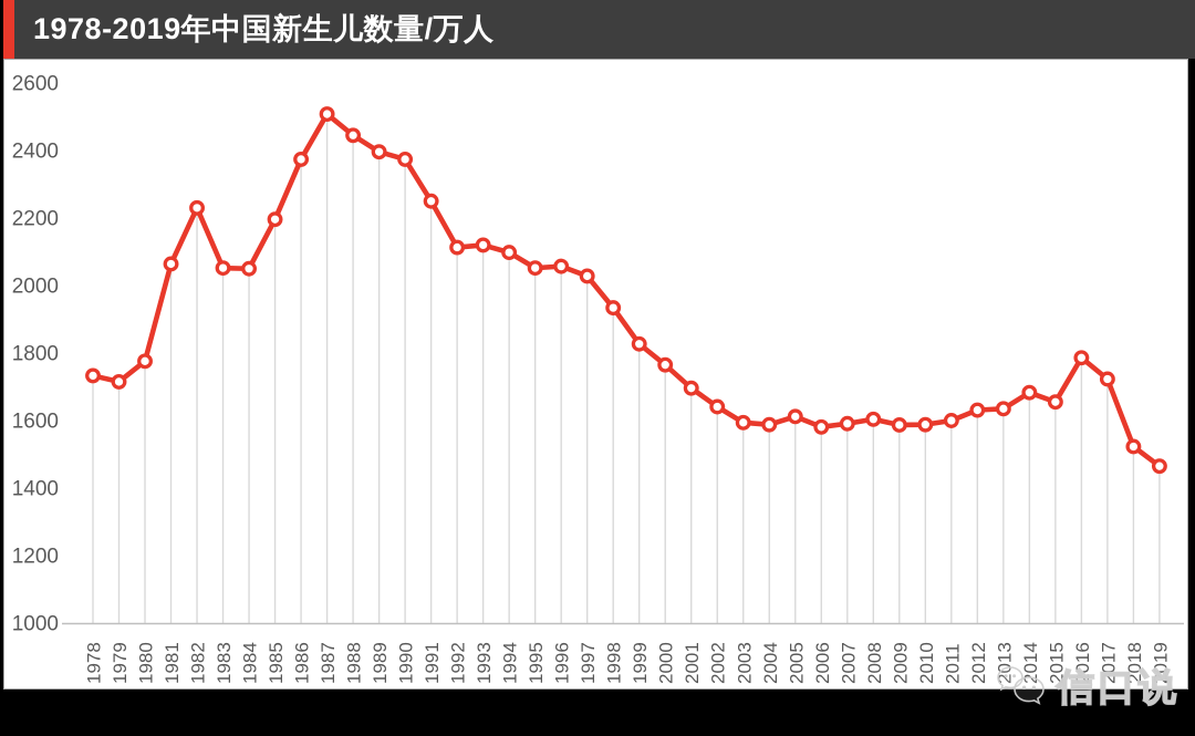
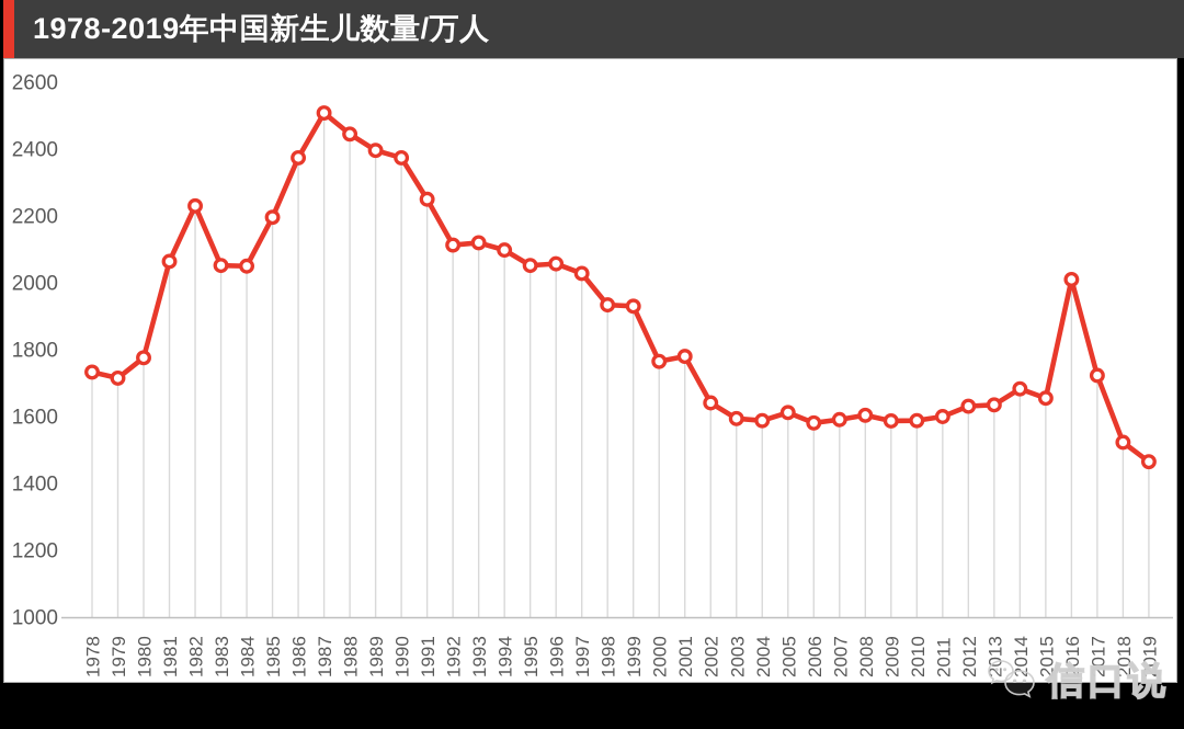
1999: 1830 -> 1930
2001: 1700 -> 1780
2016: 1790 -> 2010
